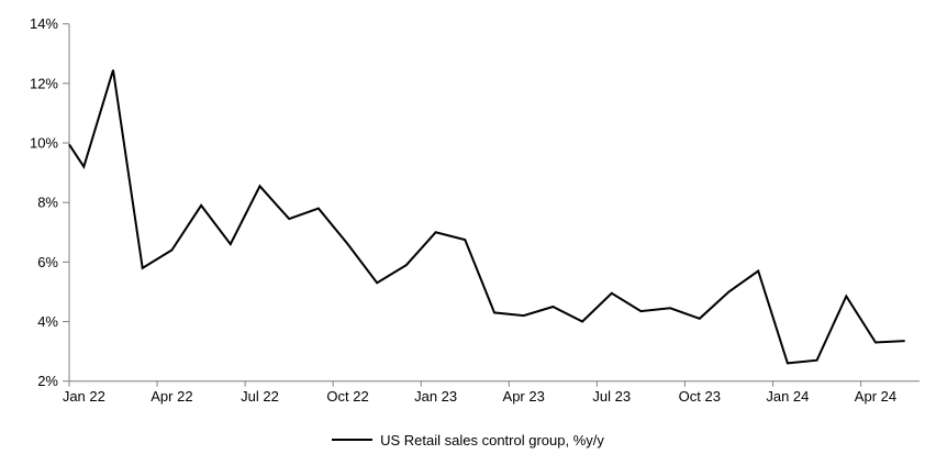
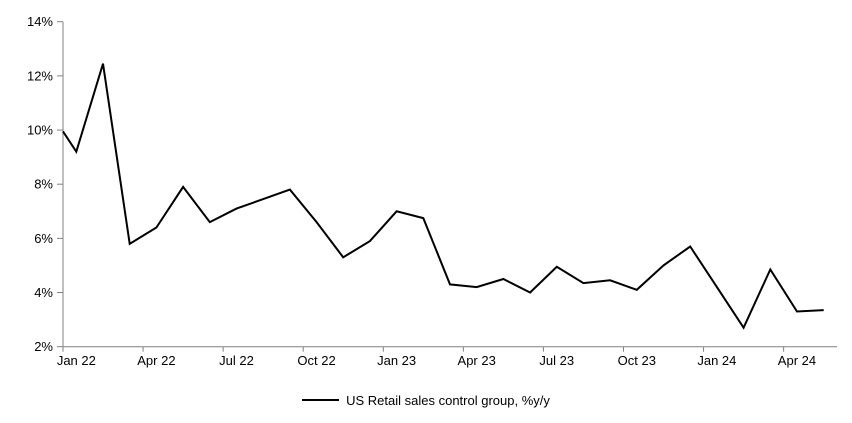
Jul 22: 8.6% -> 7.1%
Jan 24: 2.6% -> 4.2%
